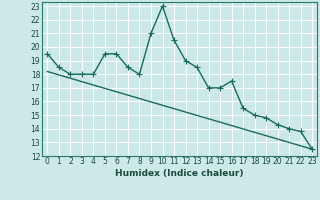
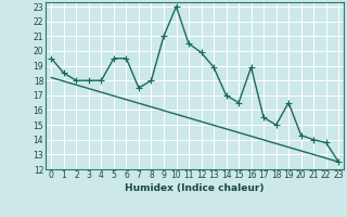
7: 18.5 -> 17.5
12: 19.0 -> 19.9
13: 18.5 -> 18.9
15: 17.0 -> 16.5
16: 17.5 -> 18.9
19: 14.8 -> 16.5
